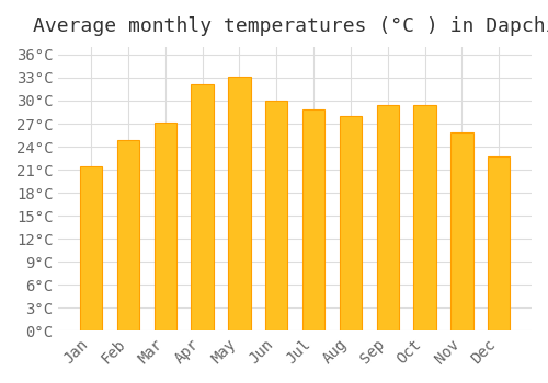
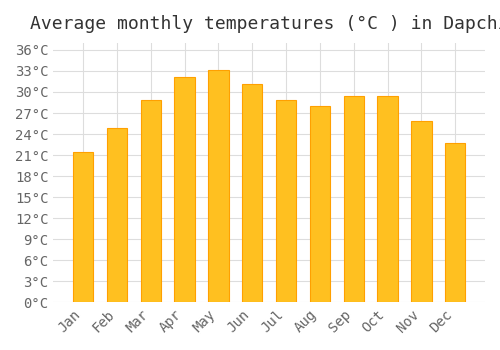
Mar: 27.2°C -> 28.8°C
Jun: 30.0°C -> 31.2°C
